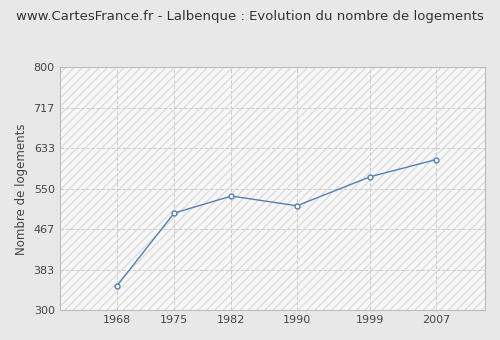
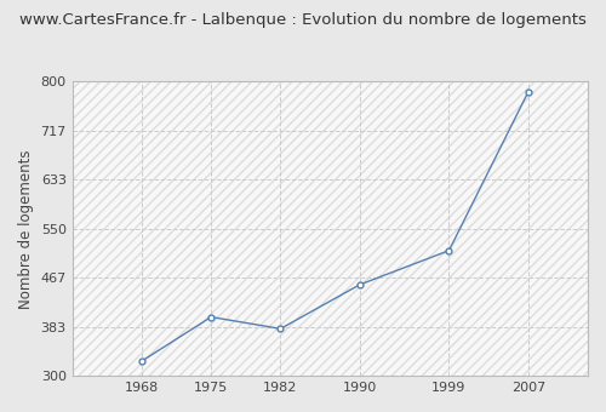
1968: 350 -> 325
1975: 500 -> 400
1982: 535 -> 380
1990: 515 -> 455
1999: 575 -> 513
2007: 610 -> 783
